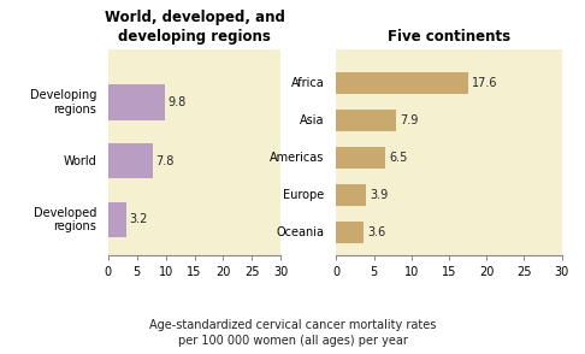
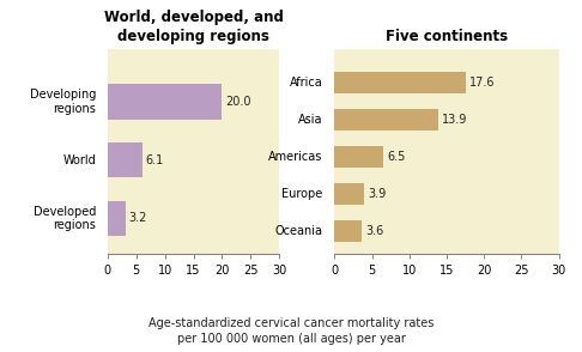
World, developed, and developing regions/Developing regions: 9.8 -> 20.0
World, developed, and developing regions/World: 7.8 -> 6.1
Five continents/Asia: 7.9 -> 13.9
